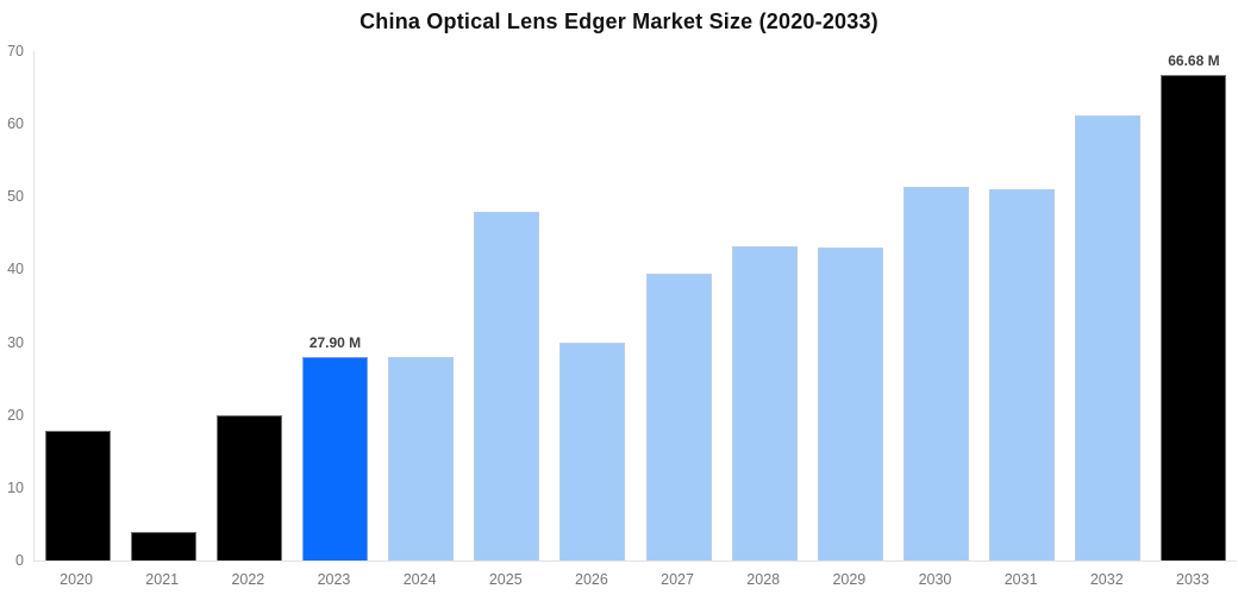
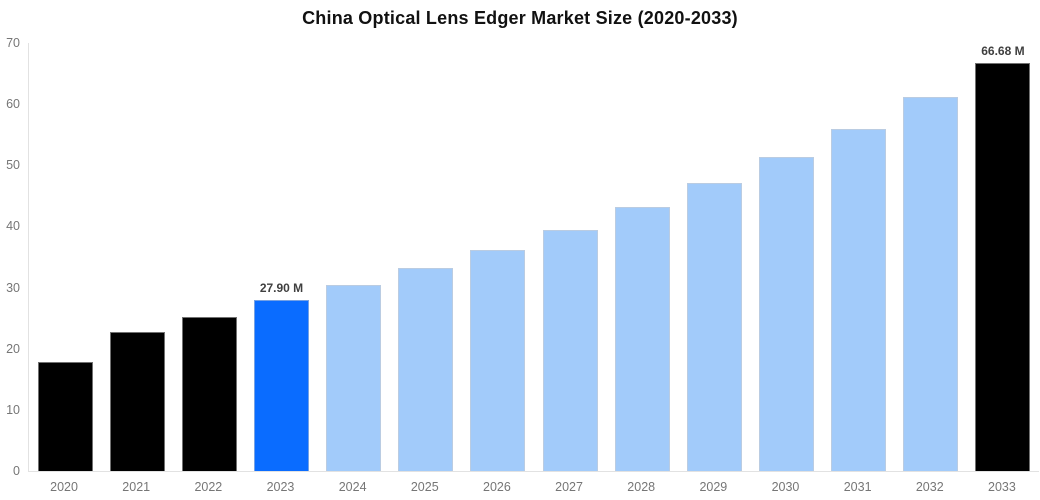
2021: 4 -> 23
2022: 20 -> 25
2024: 28 -> 30
2025: 48 -> 33
2026: 30 -> 36
2029: 43 -> 47
2031: 51 -> 56
